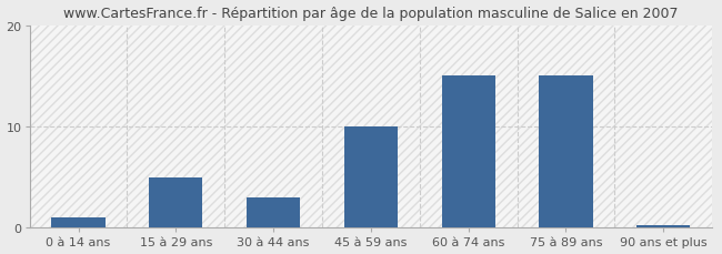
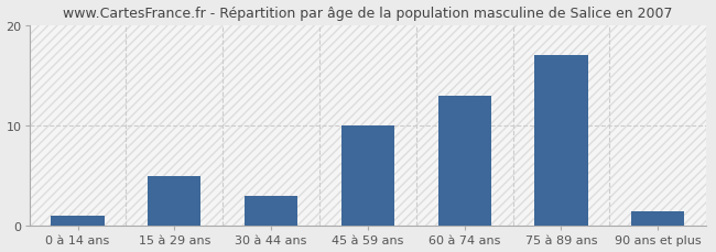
60 à 74 ans: 15.0 -> 13.0
75 à 89 ans: 15.0 -> 17.0
90 ans et plus: 0.2 -> 1.4
